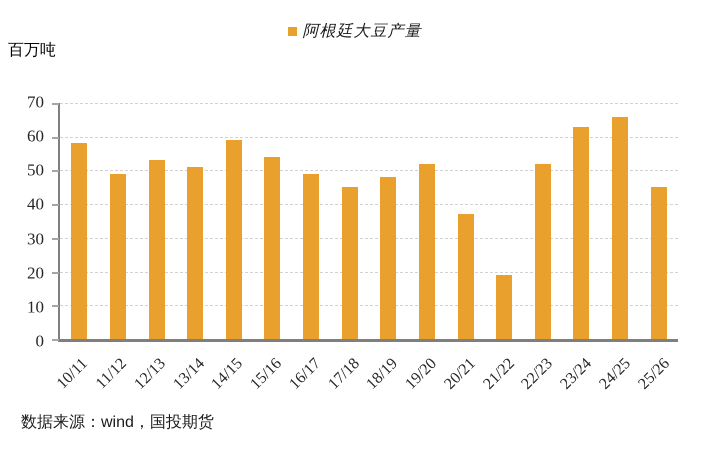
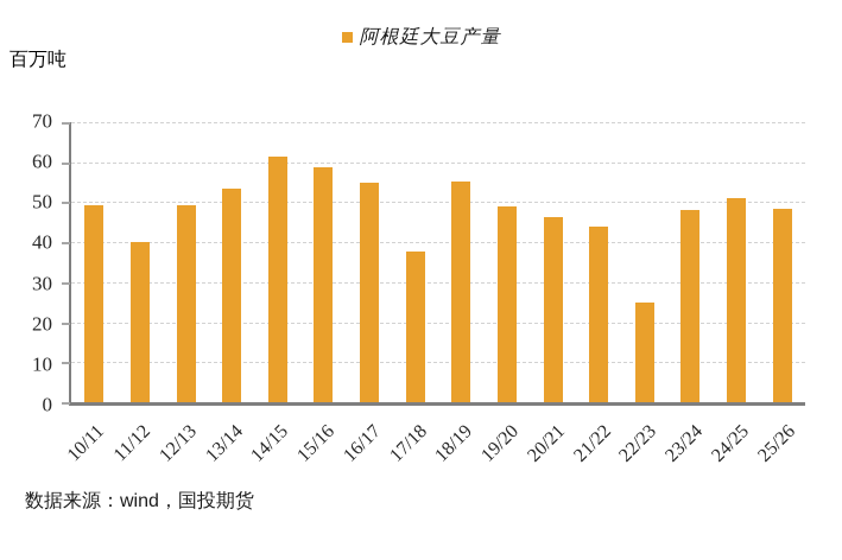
10/11: 58 -> 49
11/12: 49 -> 40
12/13: 53 -> 49
13/14: 51 -> 54
14/15: 59 -> 61
15/16: 54 -> 59
16/17: 49 -> 55
17/18: 45 -> 38
18/19: 48 -> 55
19/20: 52 -> 49
20/21: 37 -> 46
21/22: 19 -> 44
22/23: 52 -> 25
23/24: 63 -> 48
24/25: 66 -> 51
25/26: 45 -> 48
